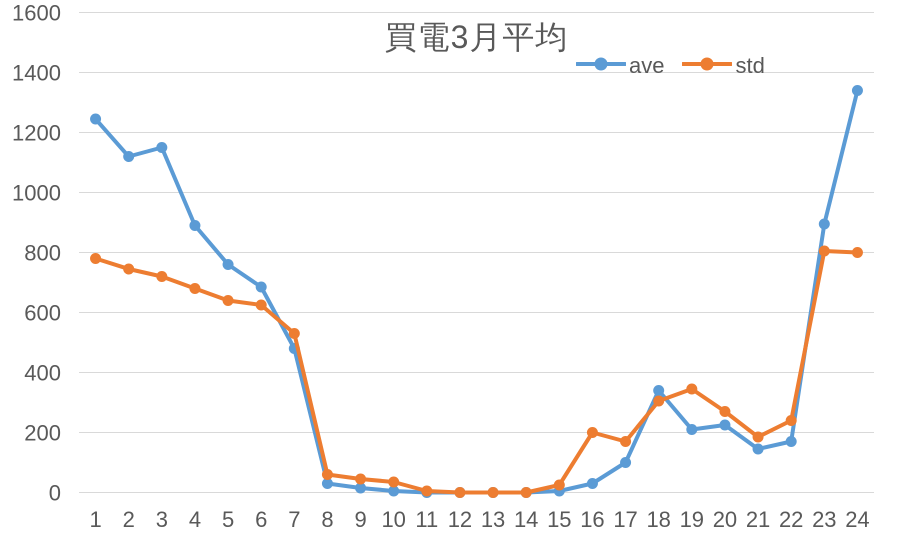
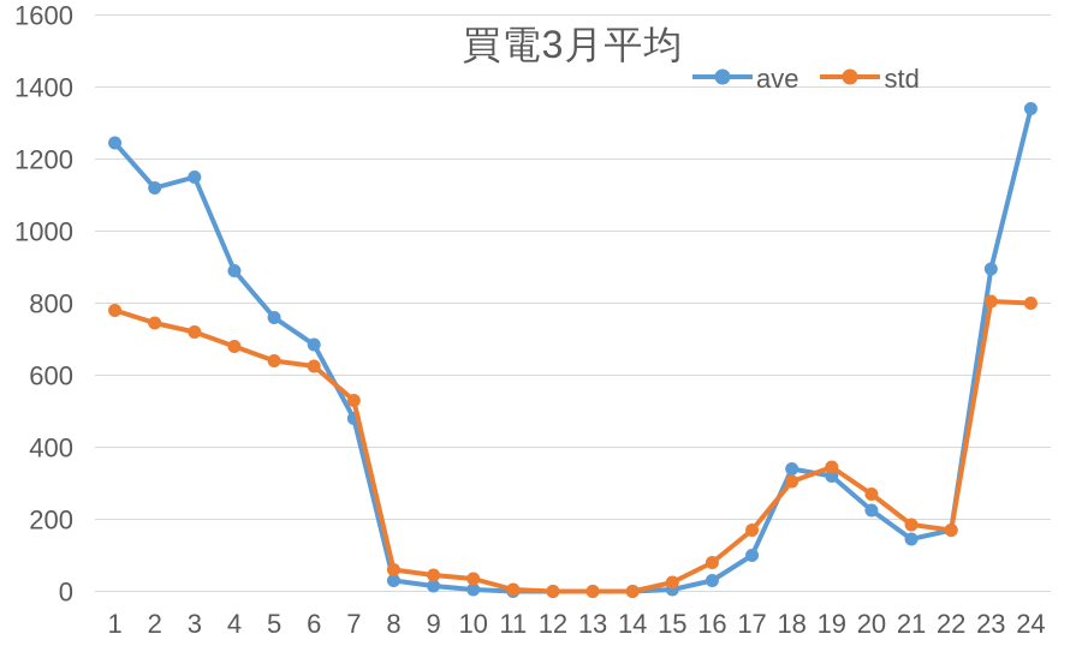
std/16: 200 -> 80
ave/19: 210 -> 320
std/22: 240 -> 170
